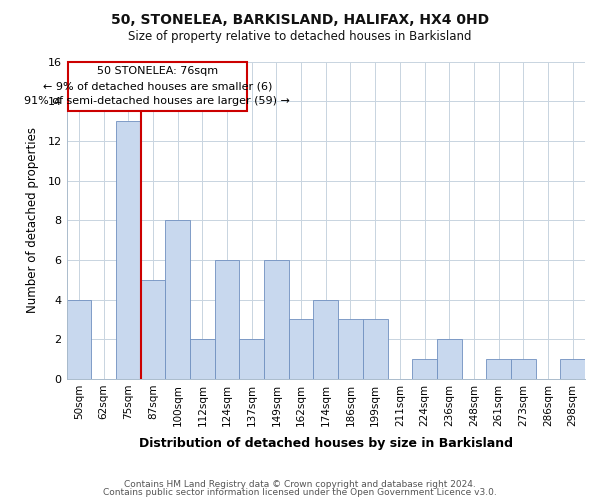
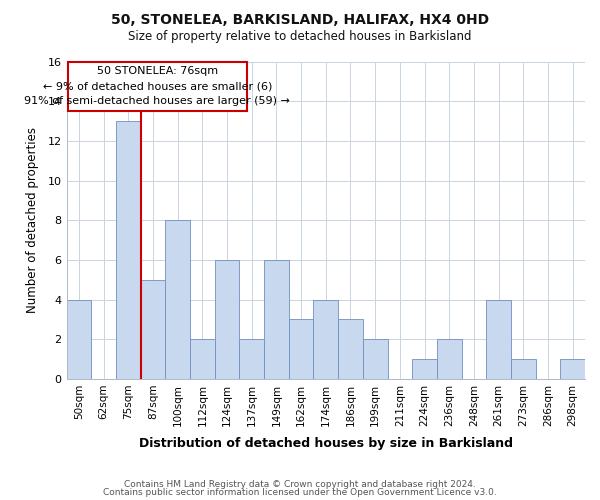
199sqm: 3 -> 2
261sqm: 1 -> 4
